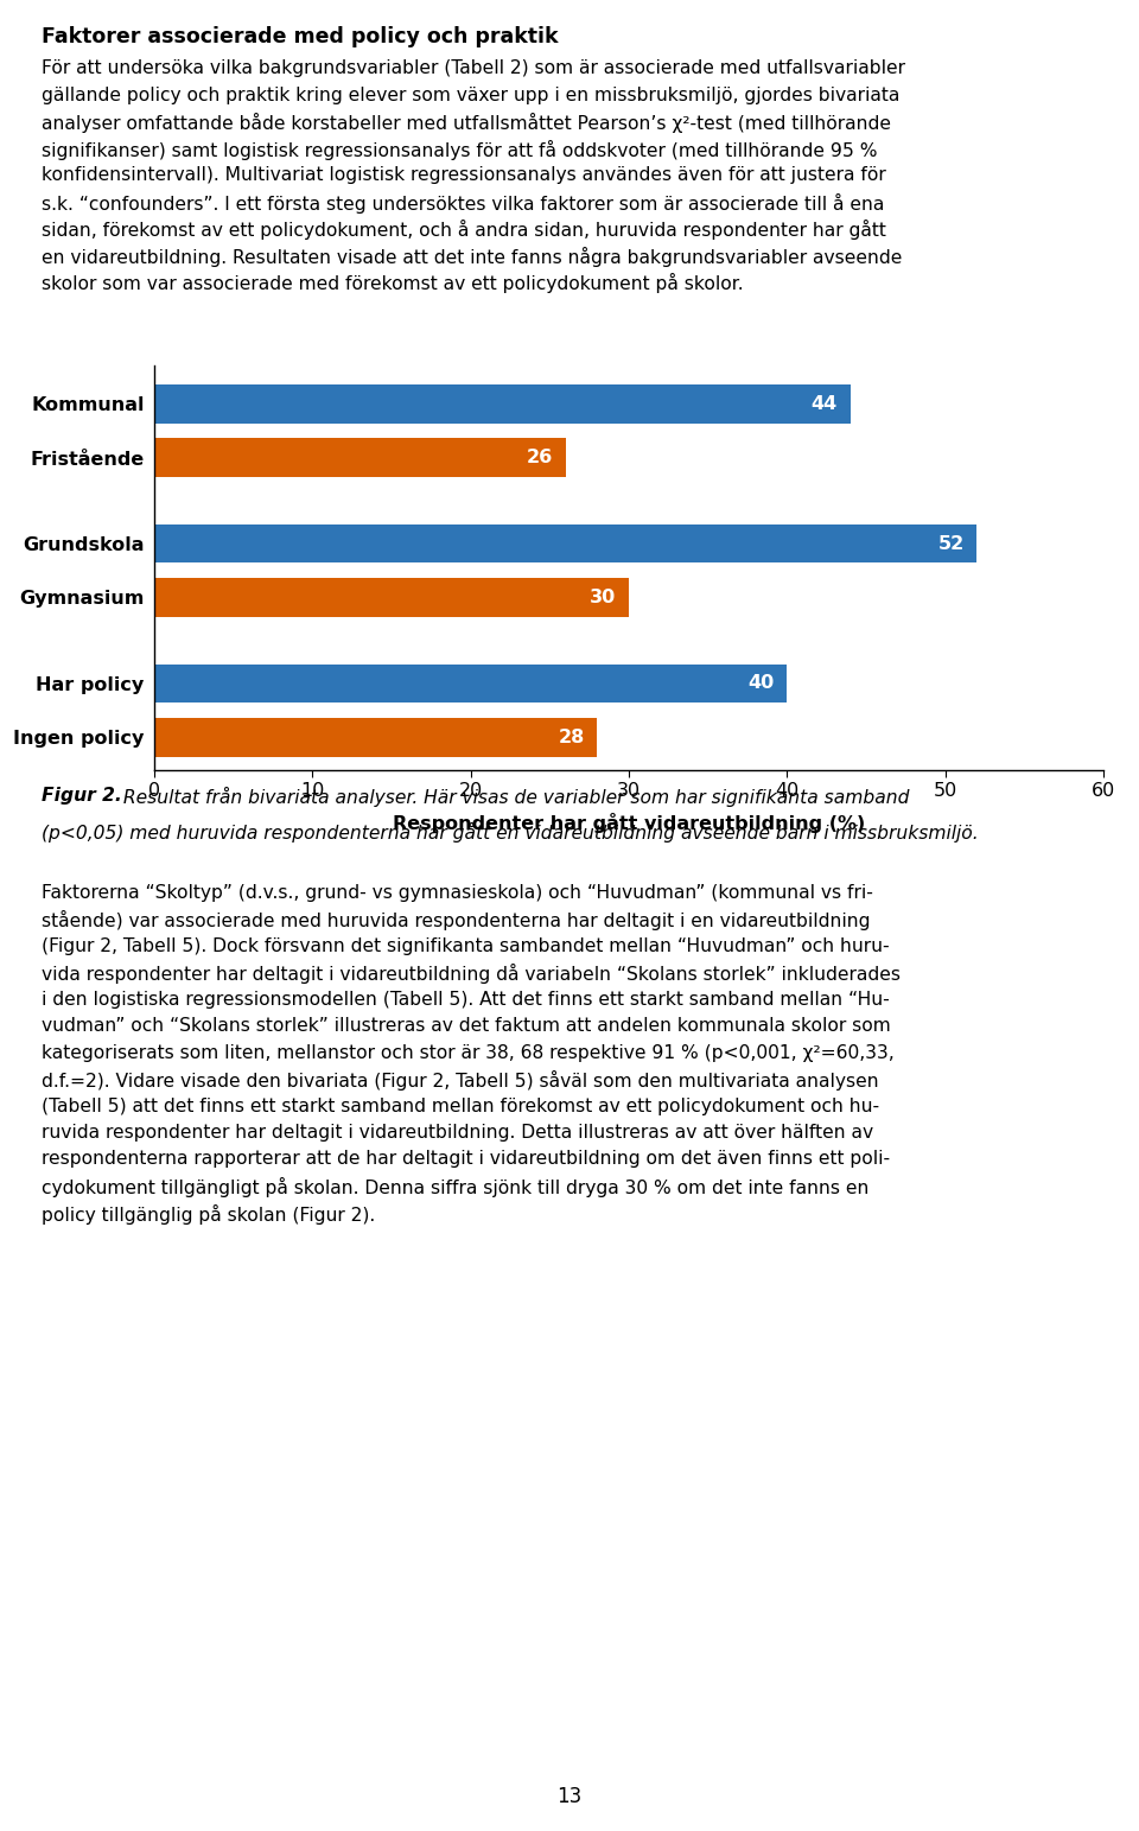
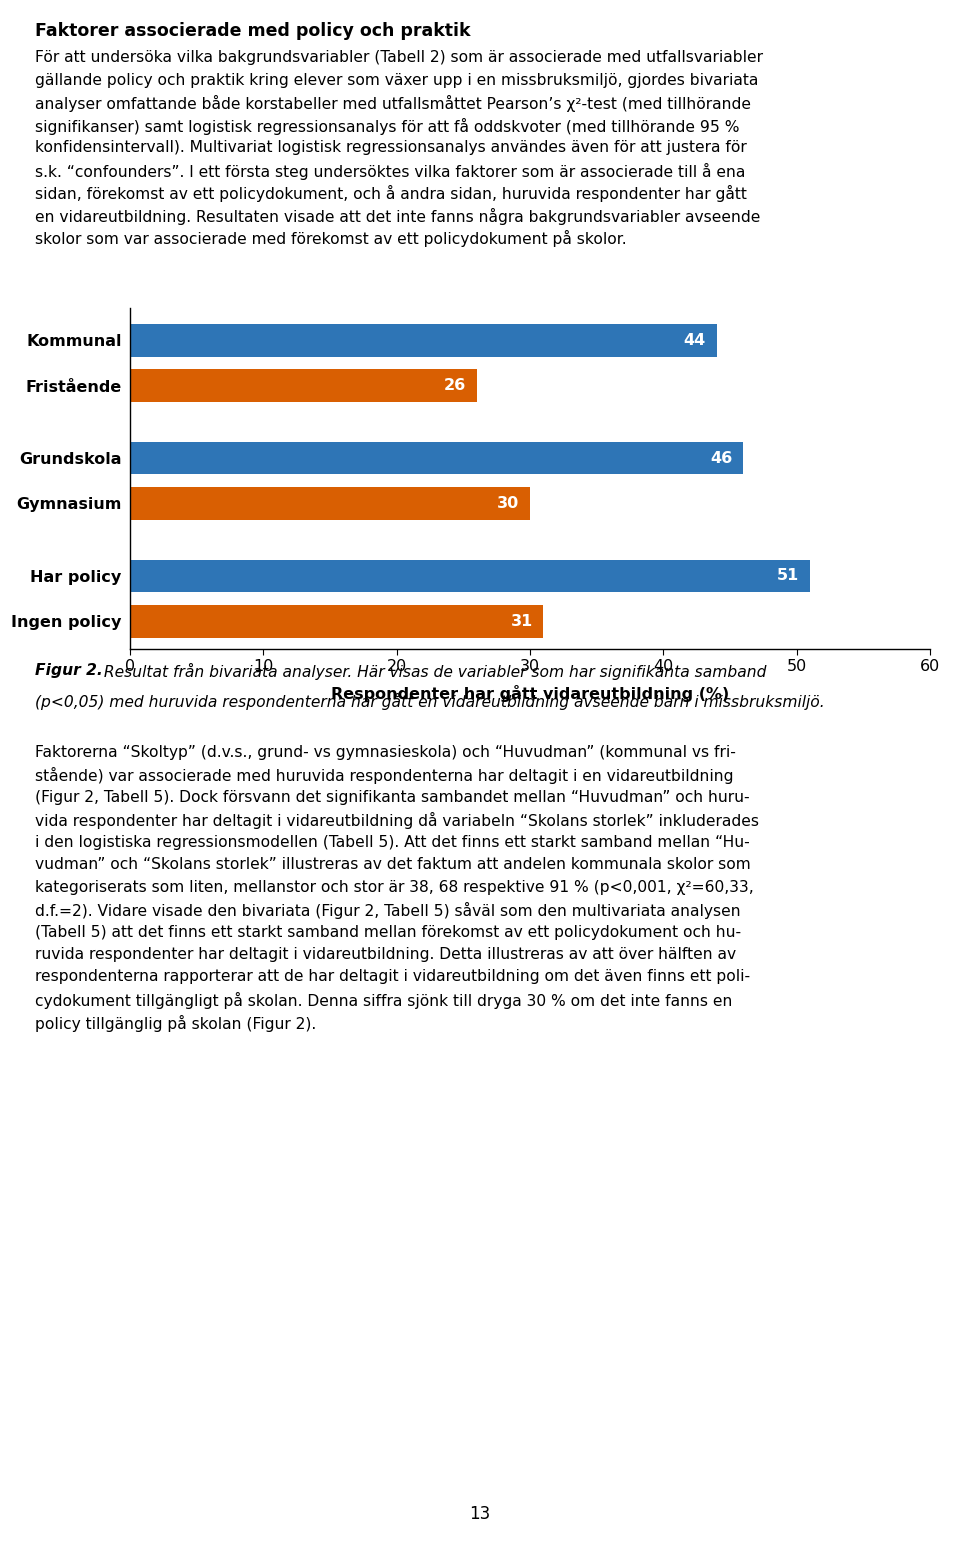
Grundskola: 52 -> 46
Har policy: 40 -> 51
Ingen policy: 28 -> 31
